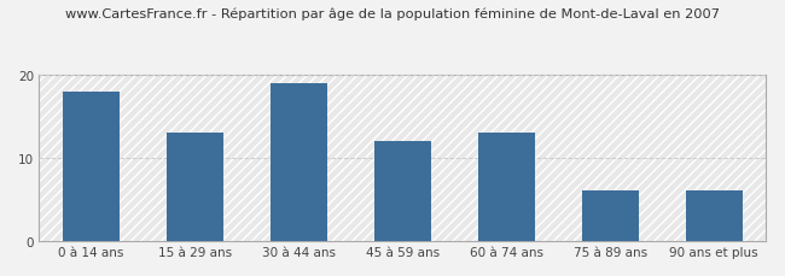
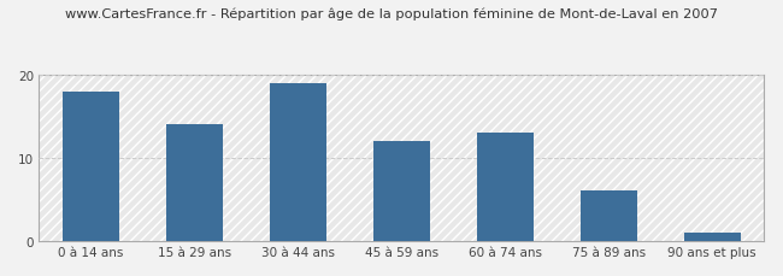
15 à 29 ans: 13 -> 14
90 ans et plus: 6 -> 1
